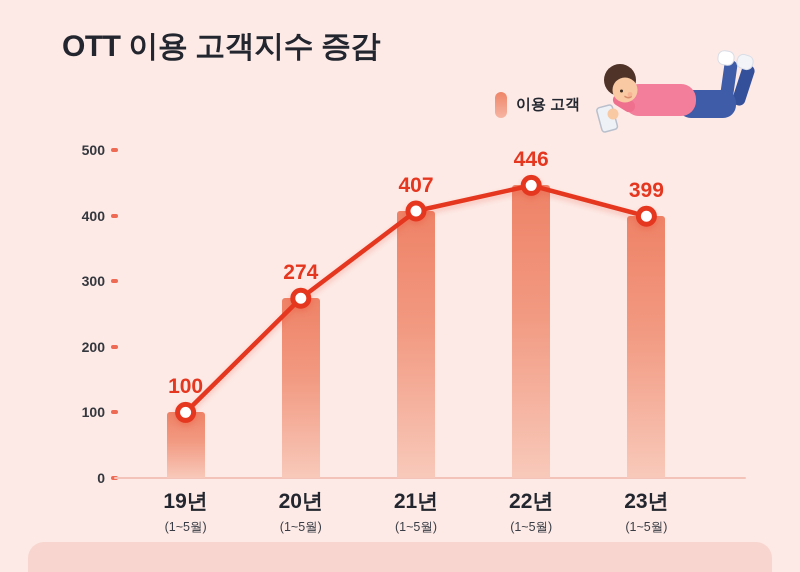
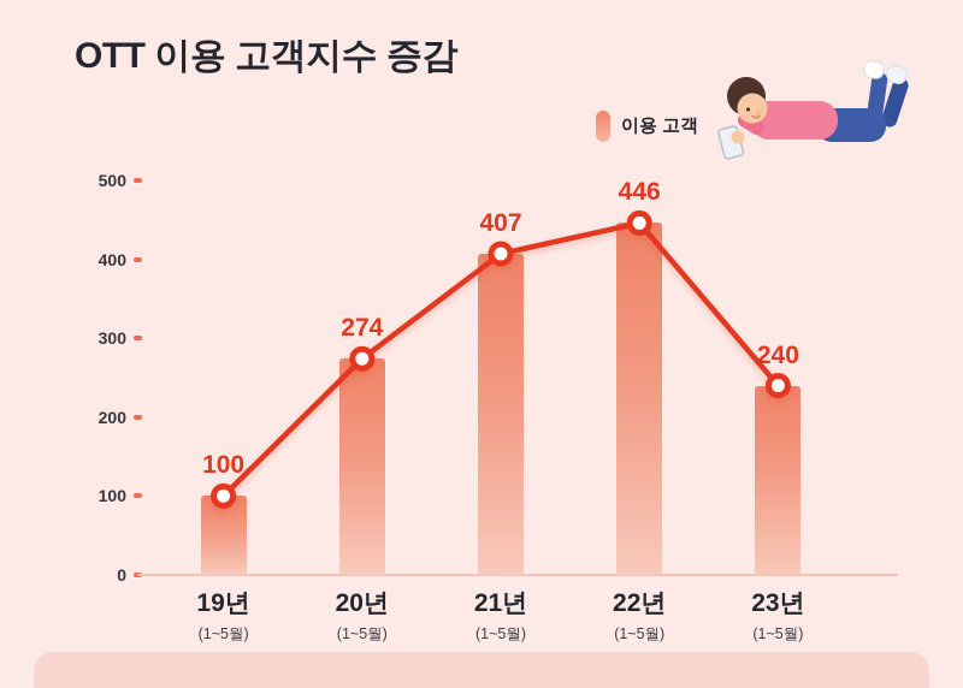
23년: 399 -> 240
